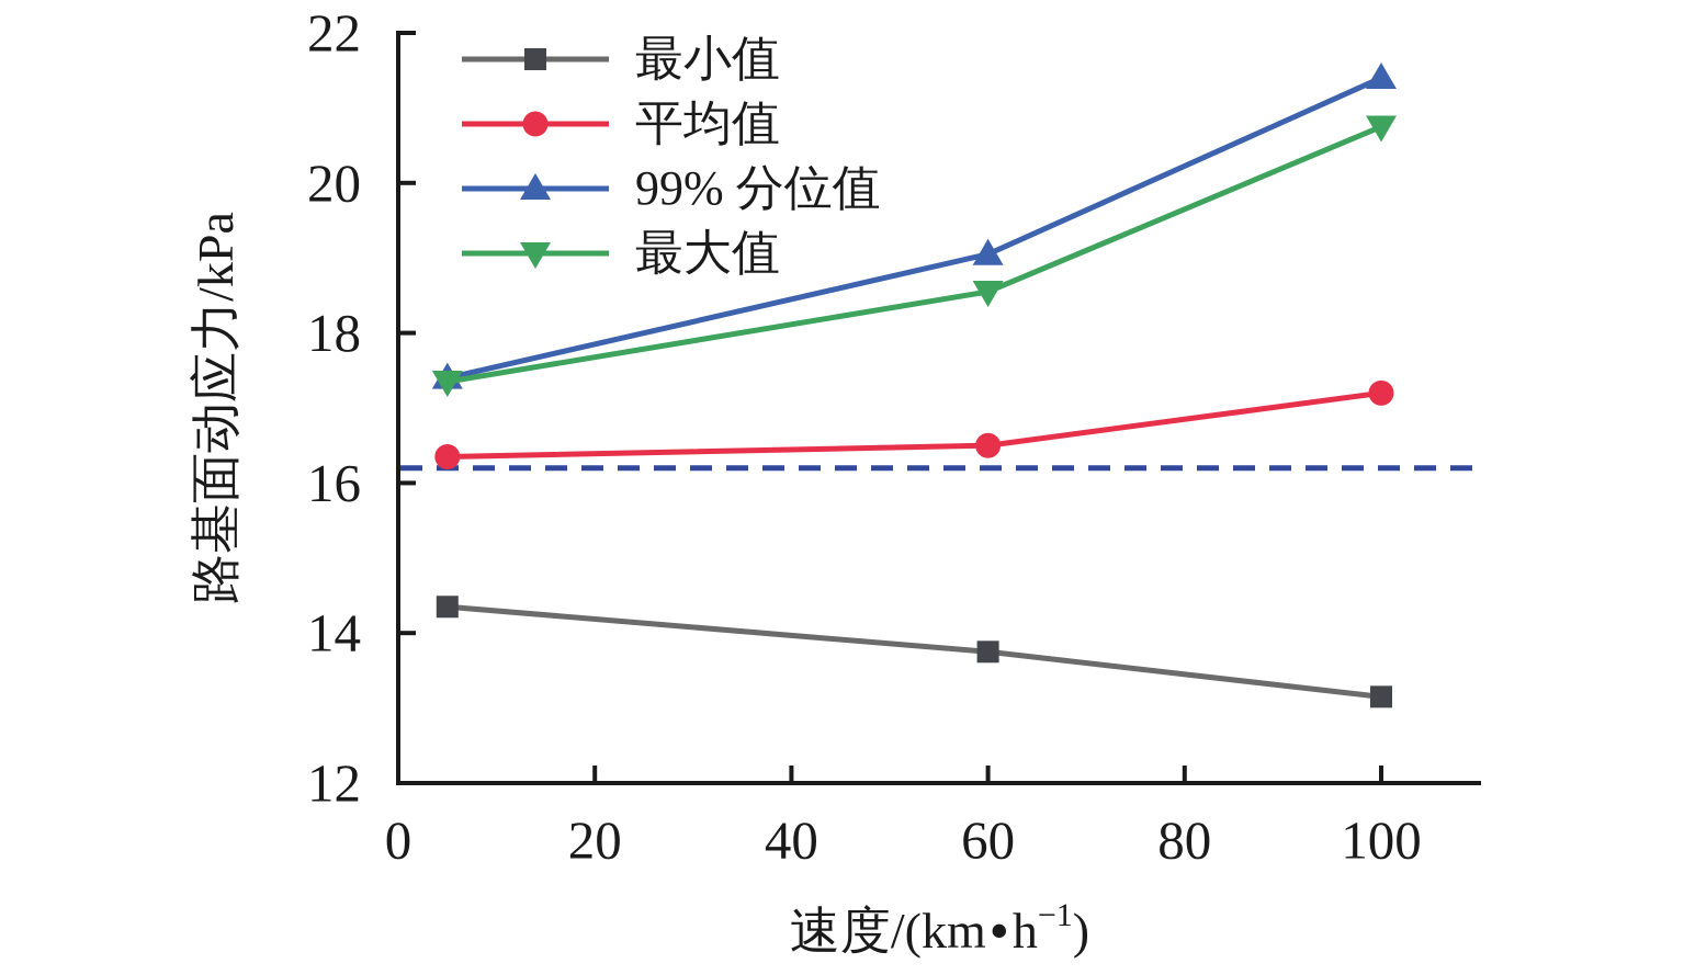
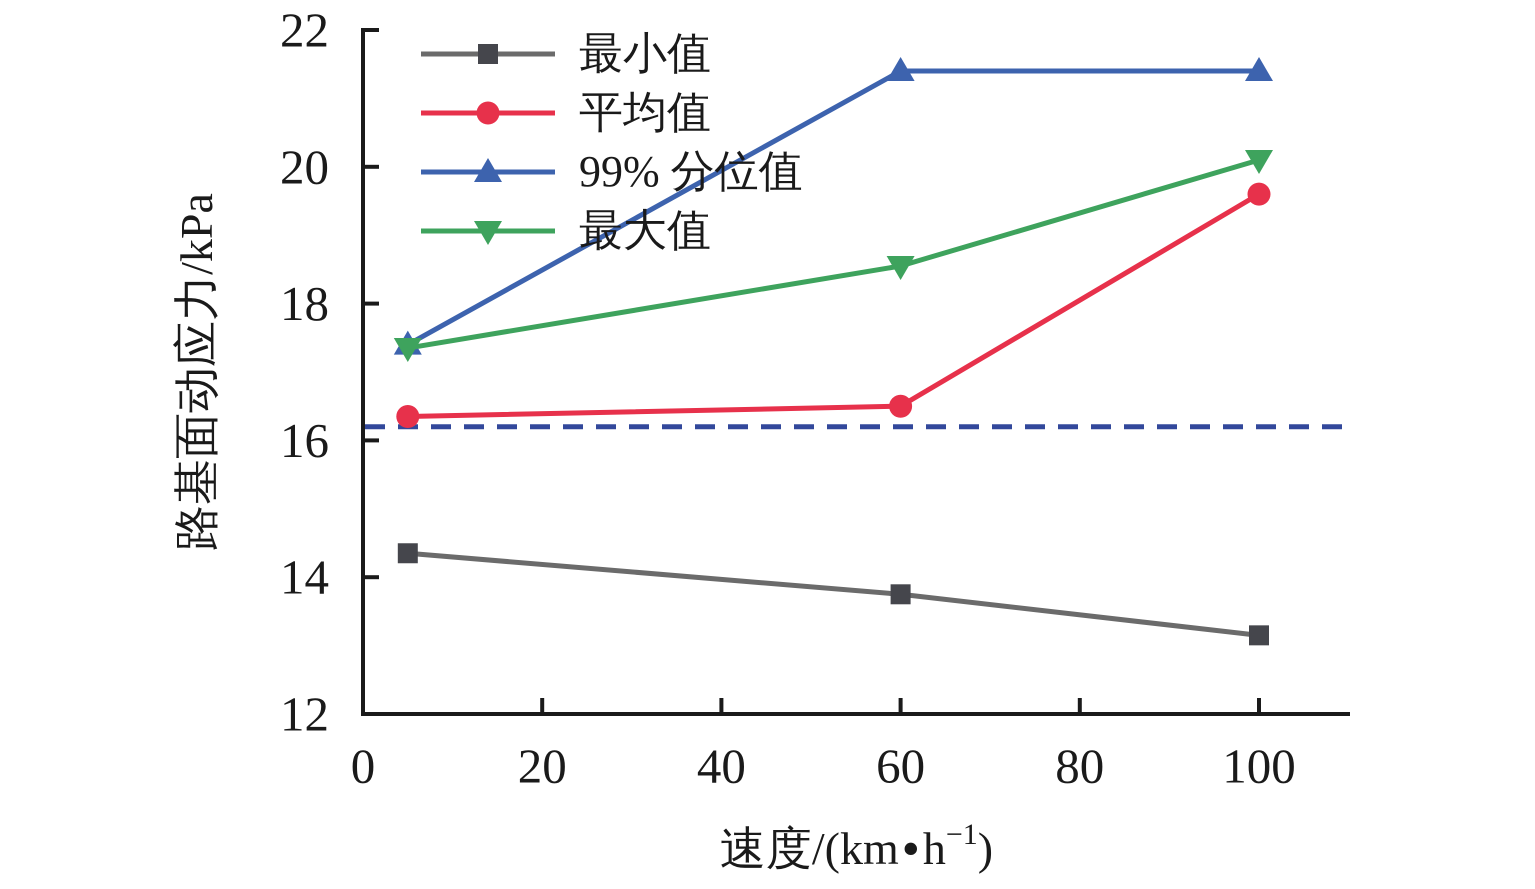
99% 分位值/60: 19.1 -> 21.4
平均值/100: 17.2 -> 19.6
最大值/100: 20.8 -> 20.1
